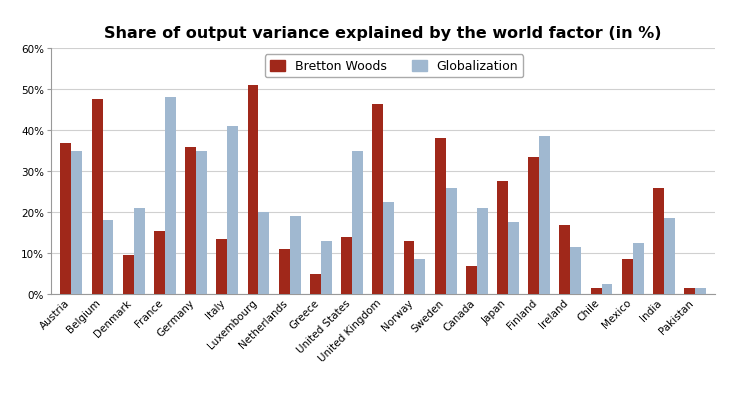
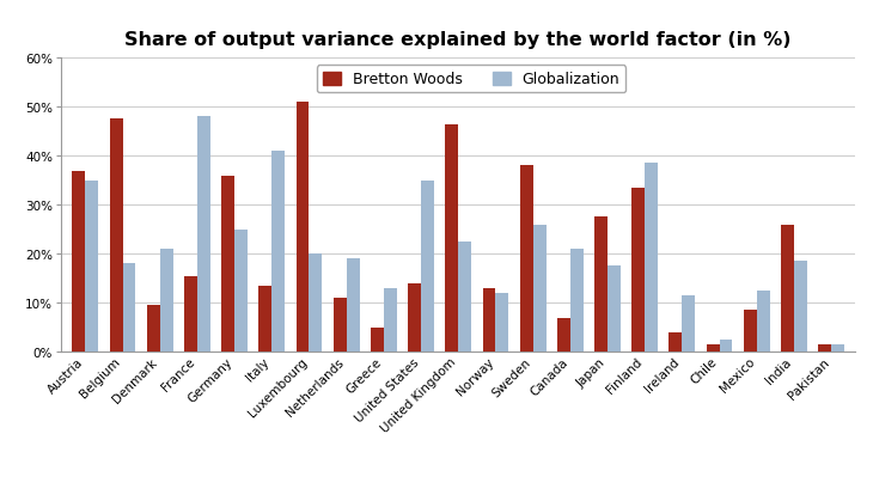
Globalization/Germany: 35.0% -> 25.0%
Globalization/Norway: 8.5% -> 12.0%
Bretton Woods/Ireland: 17.0% -> 4.0%
